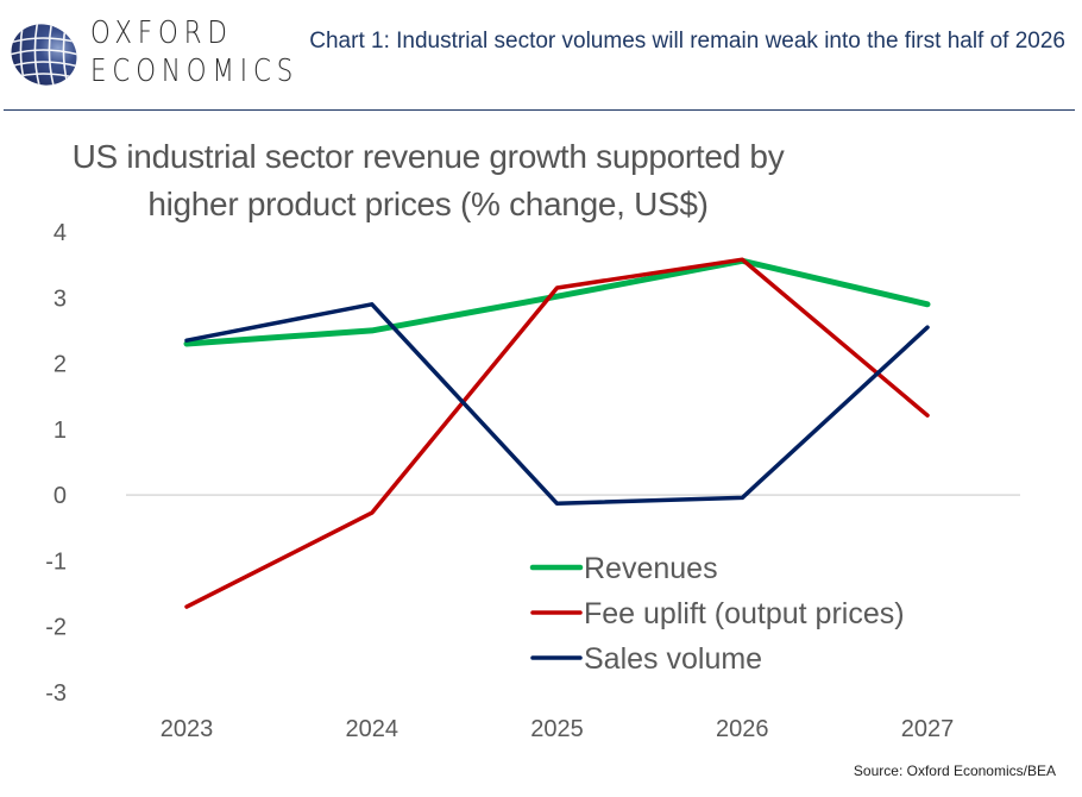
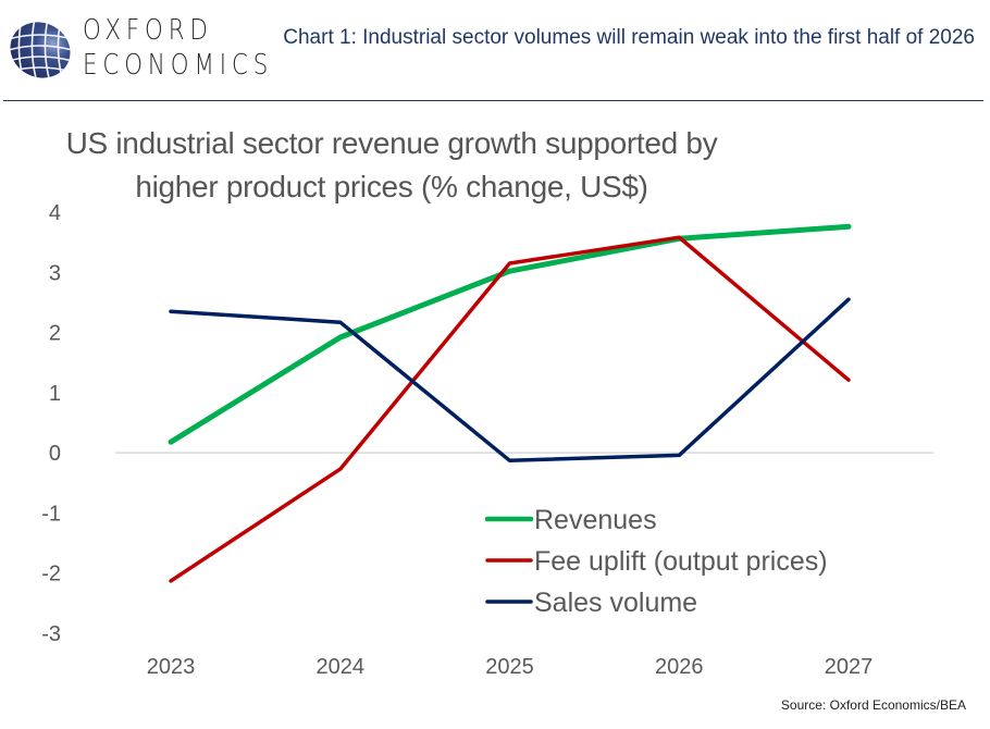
Revenues/2023: 2.3 -> 0.2
Fee uplift (output prices)/2023: -1.7 -> -2.1
Revenues/2024: 2.5 -> 1.9
Sales volume/2024: 2.9 -> 2.2
Revenues/2027: 2.9 -> 3.8
